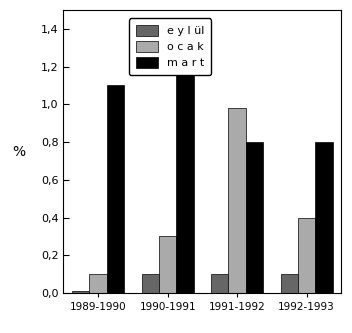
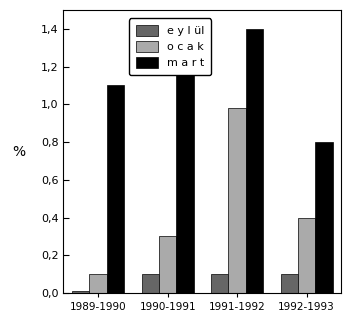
m a r t/1991-1992: 0,8 -> 1,4
